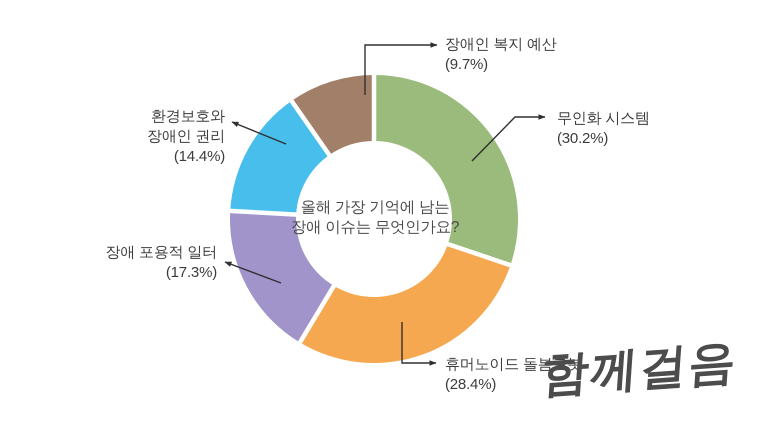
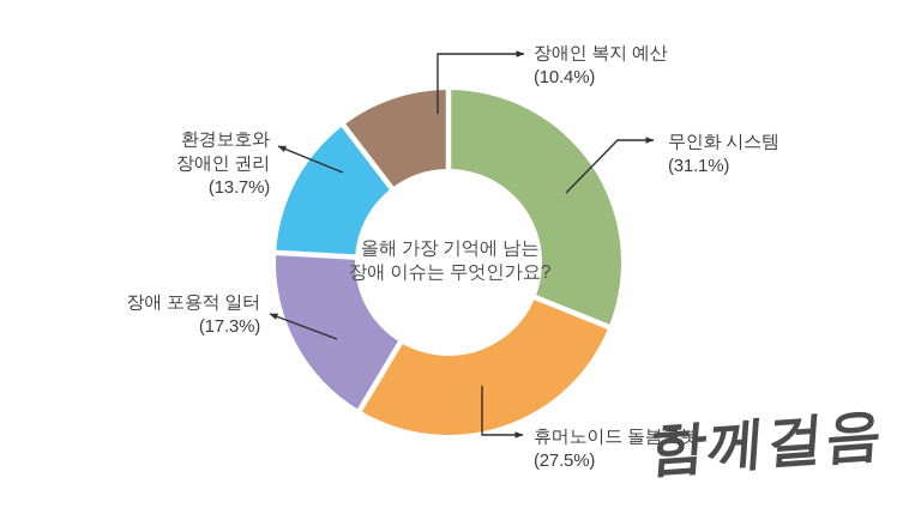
무인화 시스템: 30.2% -> 31.1%
휴머노이드 돌봄로봇: 28.4% -> 27.5%
환경보호와 장애인 권리: 14.4% -> 13.7%
장애인 복지 예산: 9.7% -> 10.4%
